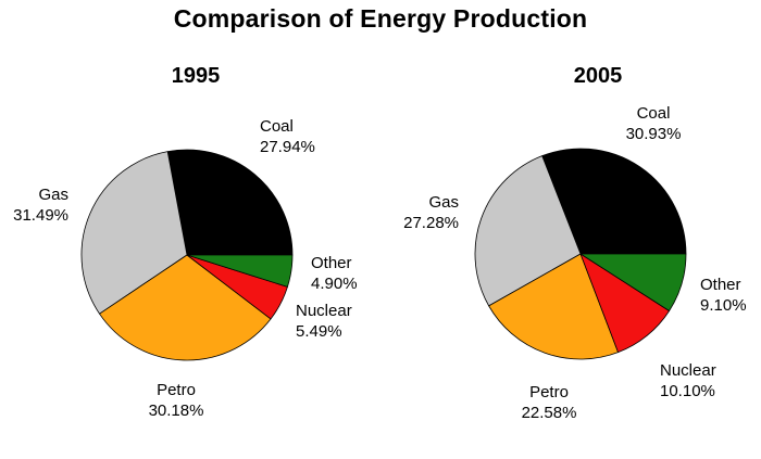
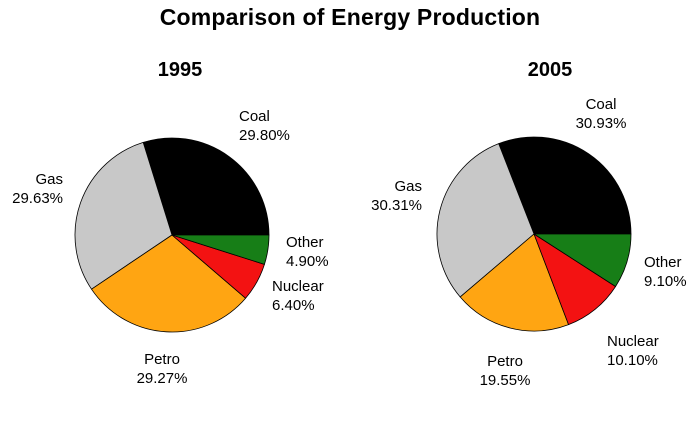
1995/Coal: 27.94% -> 29.80%
1995/Gas: 31.49% -> 29.63%
1995/Petro: 30.18% -> 29.27%
1995/Nuclear: 5.49% -> 6.40%
2005/Gas: 27.28% -> 30.31%
2005/Petro: 22.58% -> 19.55%
